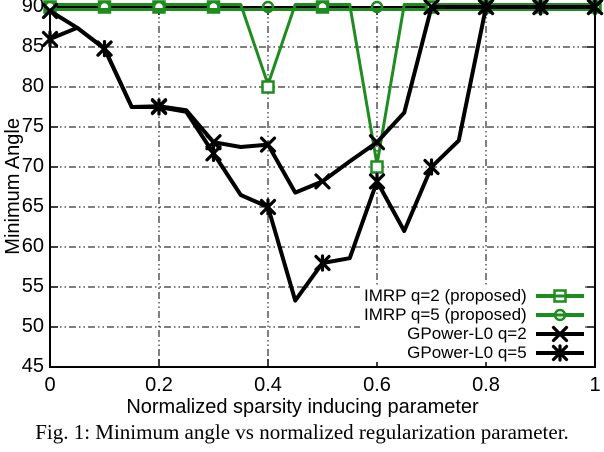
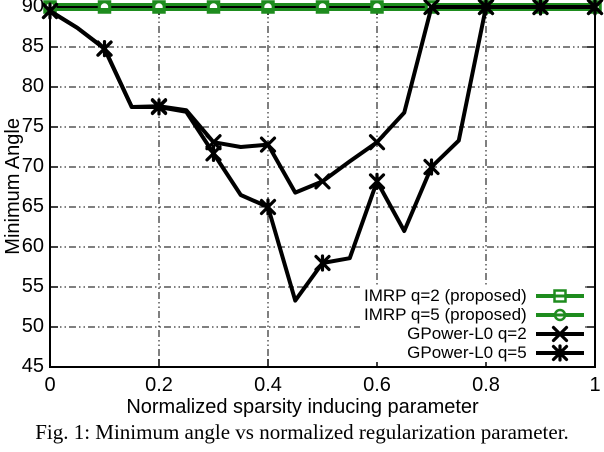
GPower-L0 q=5/0: 86 -> 90
IMRP q=2 (proposed)/0.4: 80 -> 90
IMRP q=2 (proposed)/0.6: 70 -> 90
